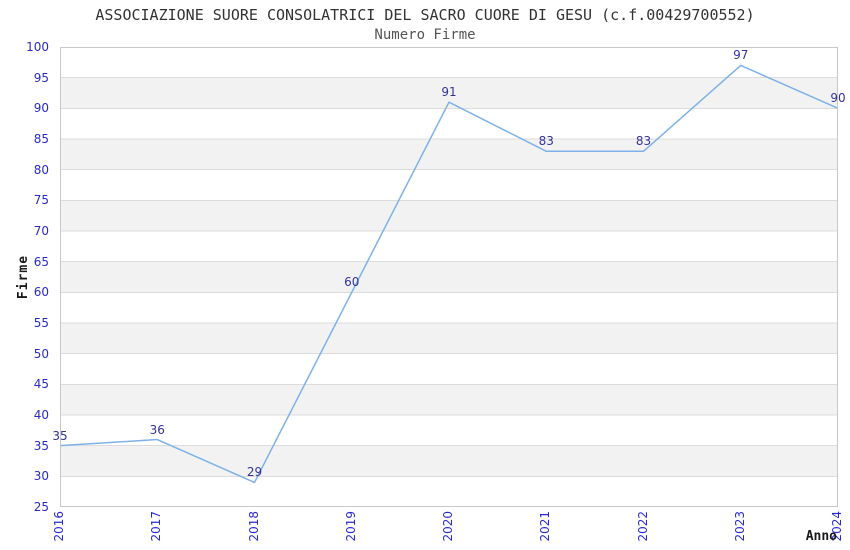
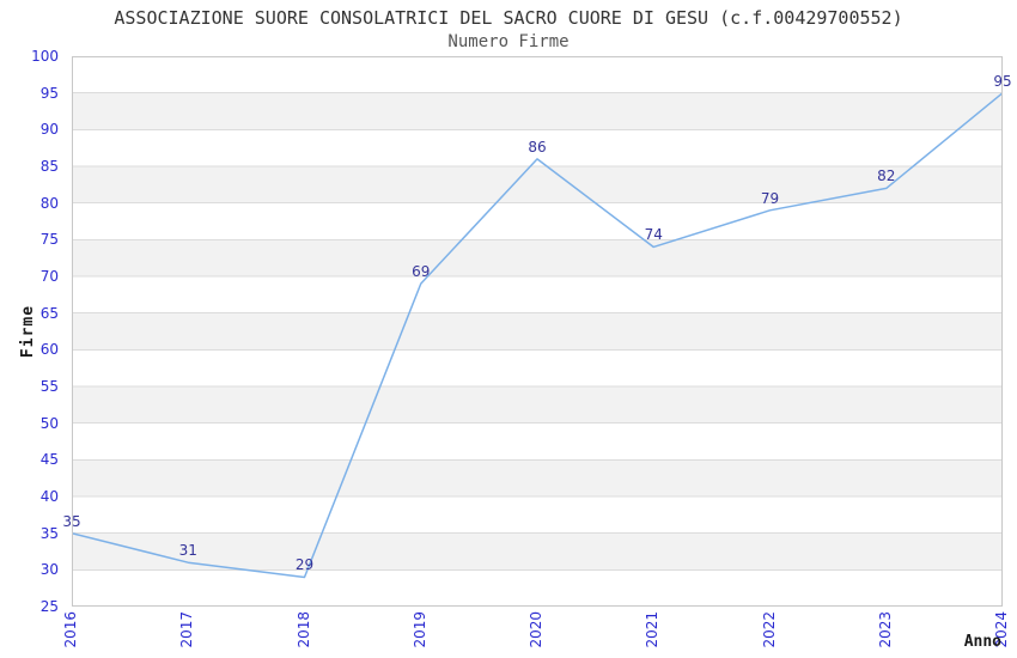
2017: 36 -> 31
2019: 60 -> 69
2020: 91 -> 86
2021: 83 -> 74
2022: 83 -> 79
2023: 97 -> 82
2024: 90 -> 95
